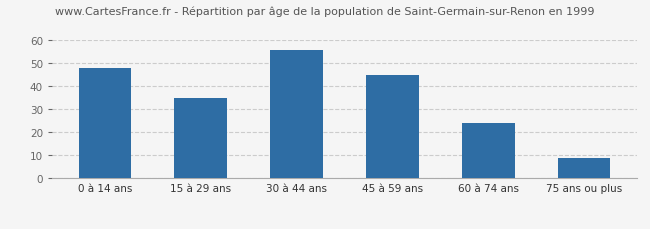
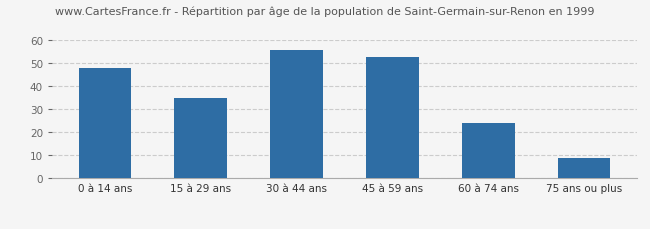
45 à 59 ans: 45 -> 53
